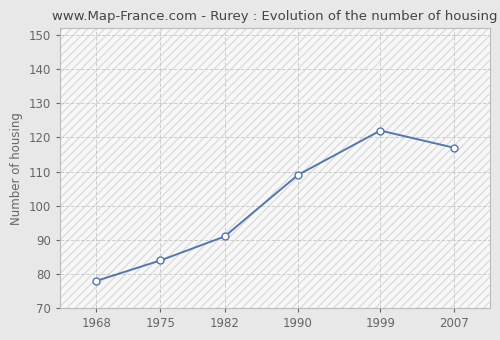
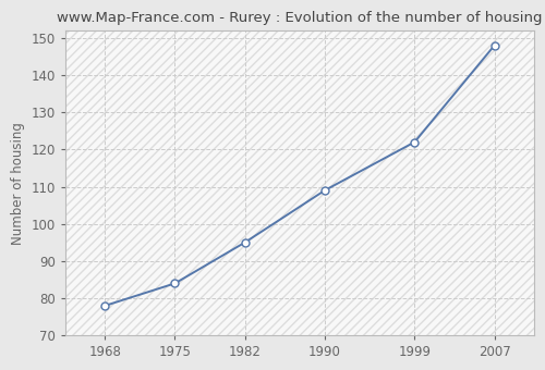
1982: 91 -> 95
2007: 117 -> 148
